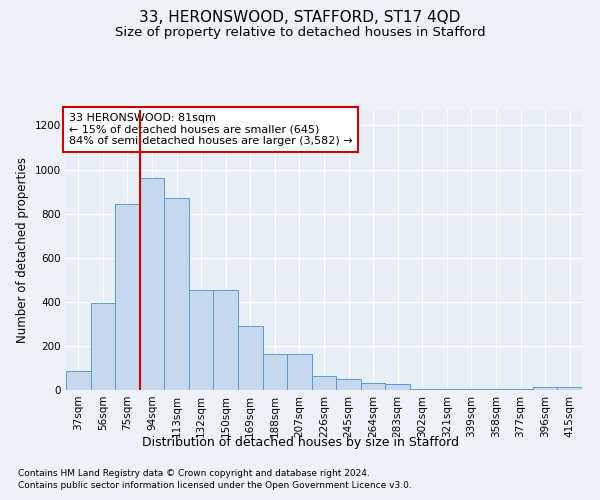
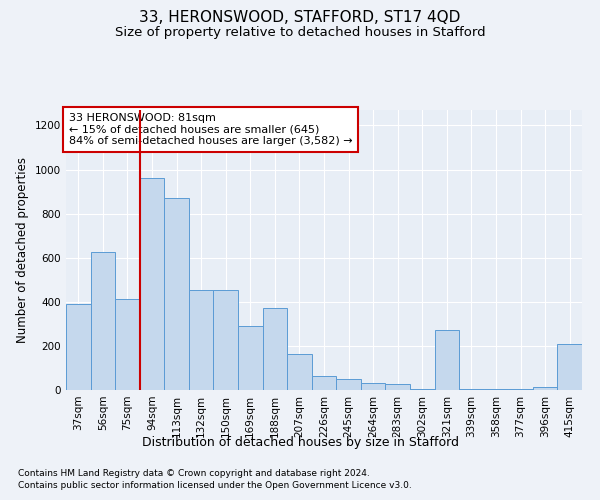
37sqm: 85 -> 390
56sqm: 395 -> 625
75sqm: 845 -> 415
188sqm: 165 -> 370
321sqm: 5 -> 270
415sqm: 12 -> 210
